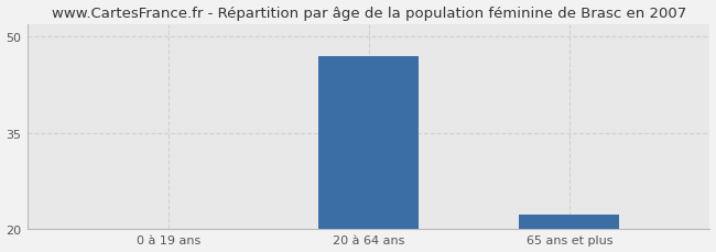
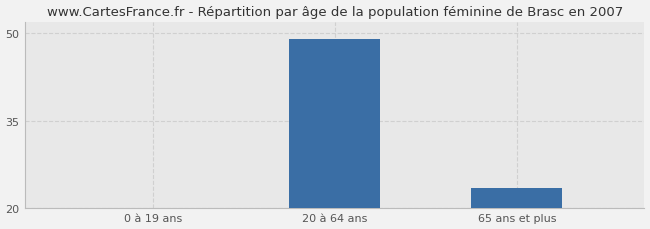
20 à 64 ans: 47.0 -> 49.0
65 ans et plus: 22.2 -> 23.5
